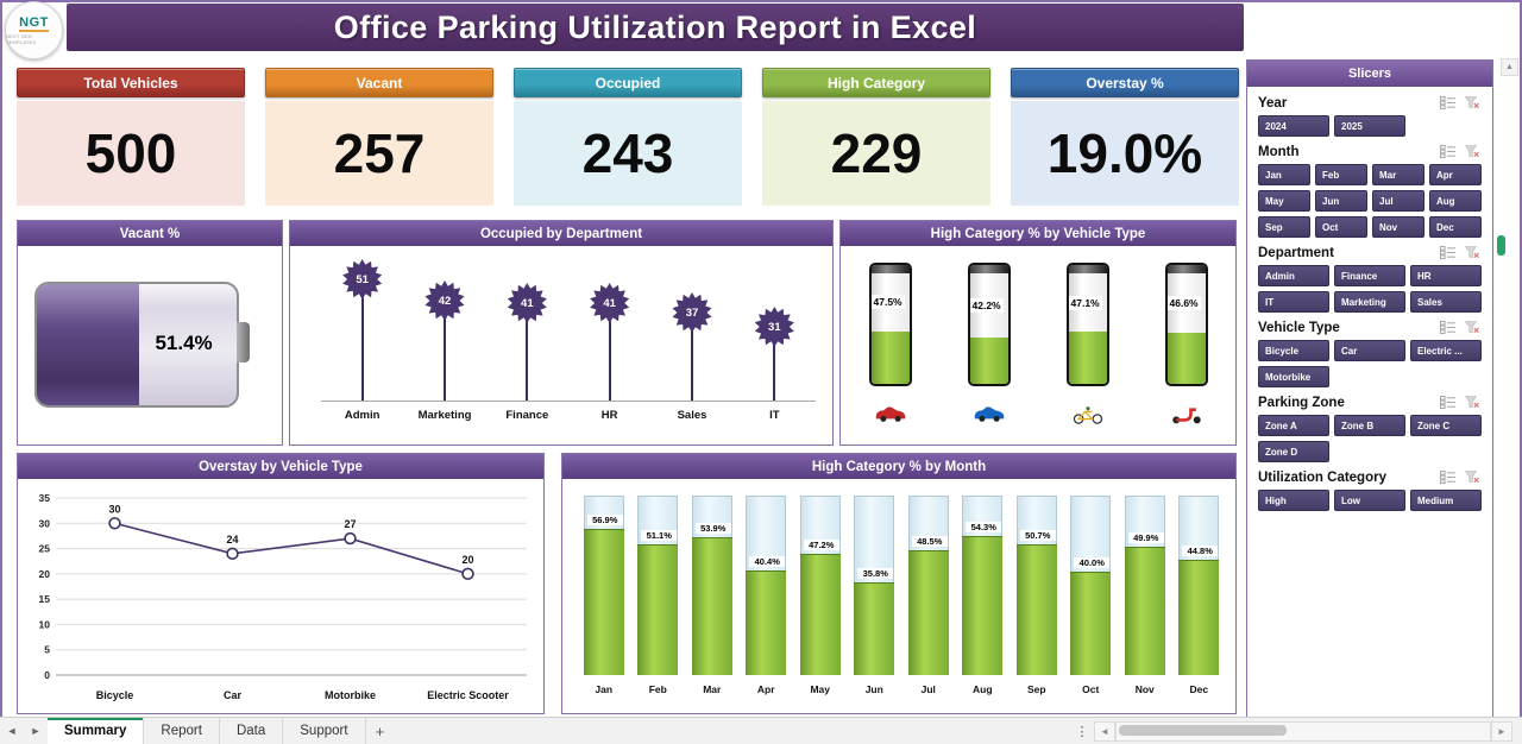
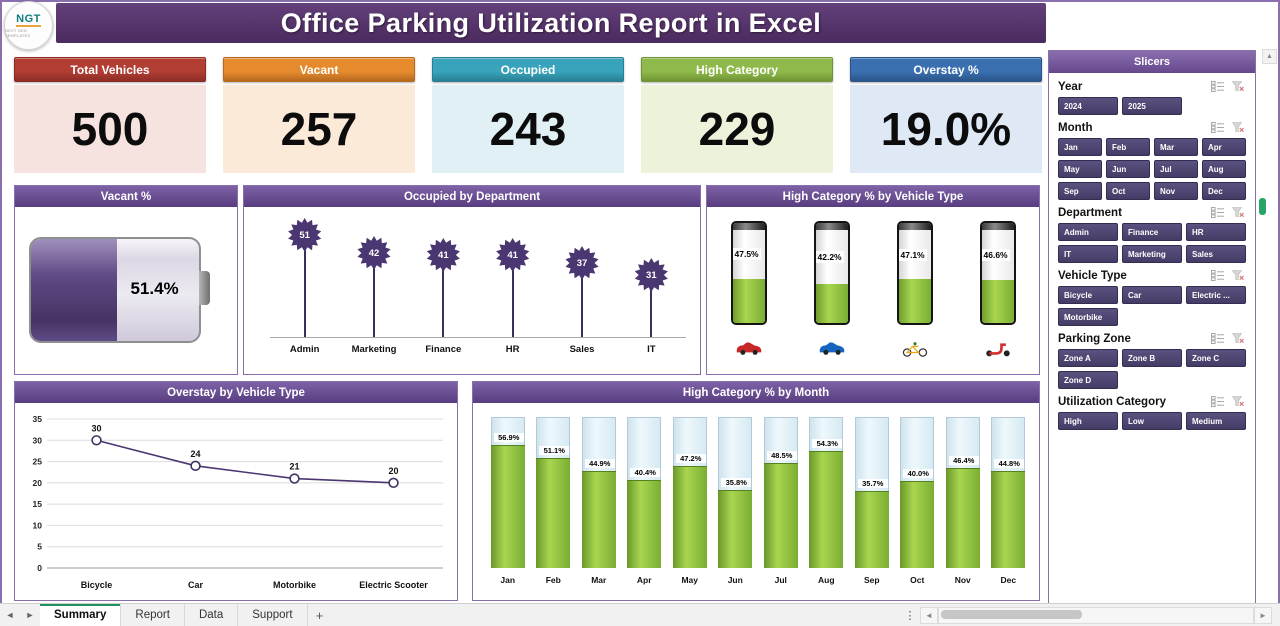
Overstay by Vehicle Type/Motorbike: 27 -> 21
High Category % by Month/Mar: 53.9% -> 44.9%
High Category % by Month/Sep: 50.7% -> 35.7%
High Category % by Month/Nov: 49.9% -> 46.4%
